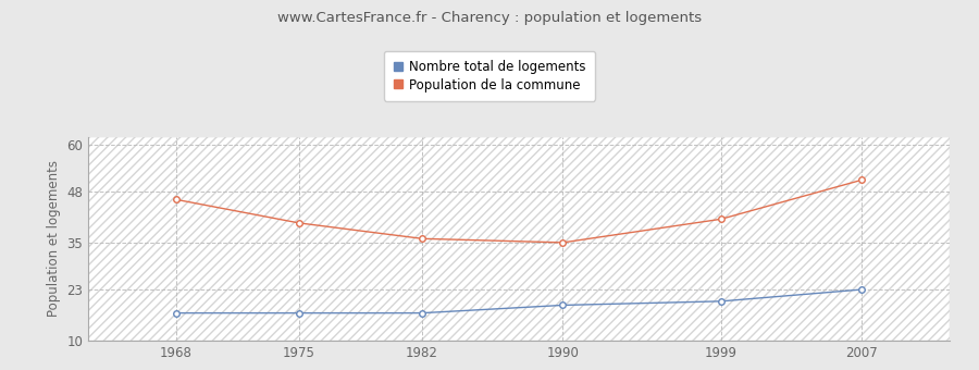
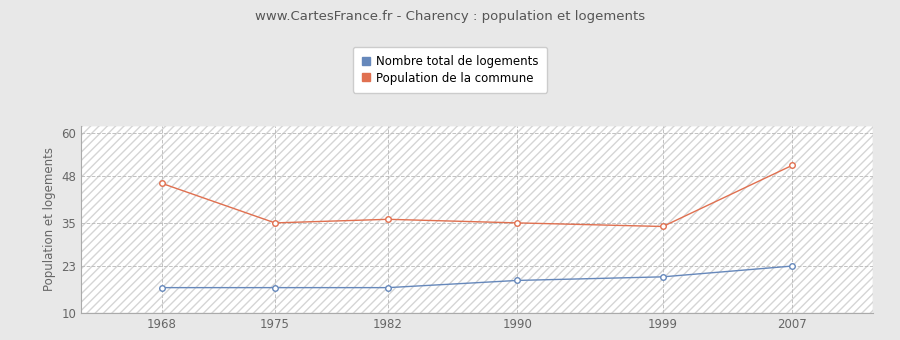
Population de la commune/1975: 40 -> 35
Population de la commune/1999: 41 -> 34
